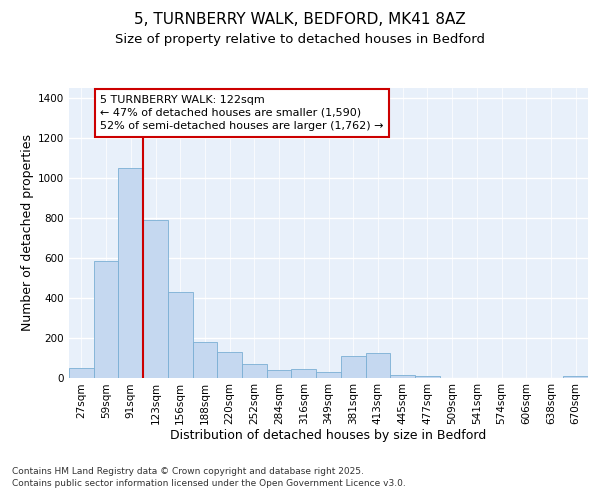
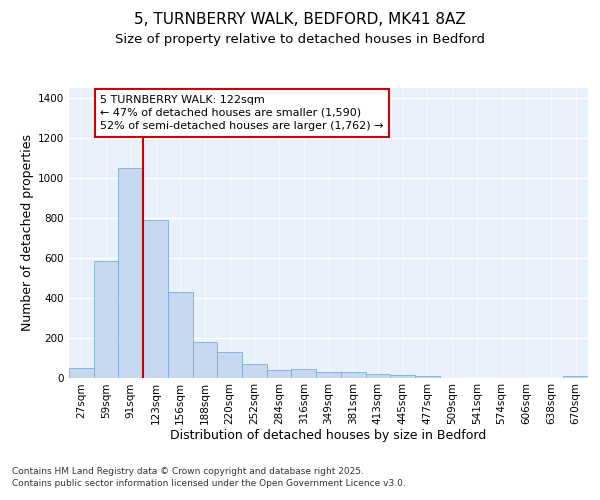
381sqm: 110 -> 28
413sqm: 125 -> 20
